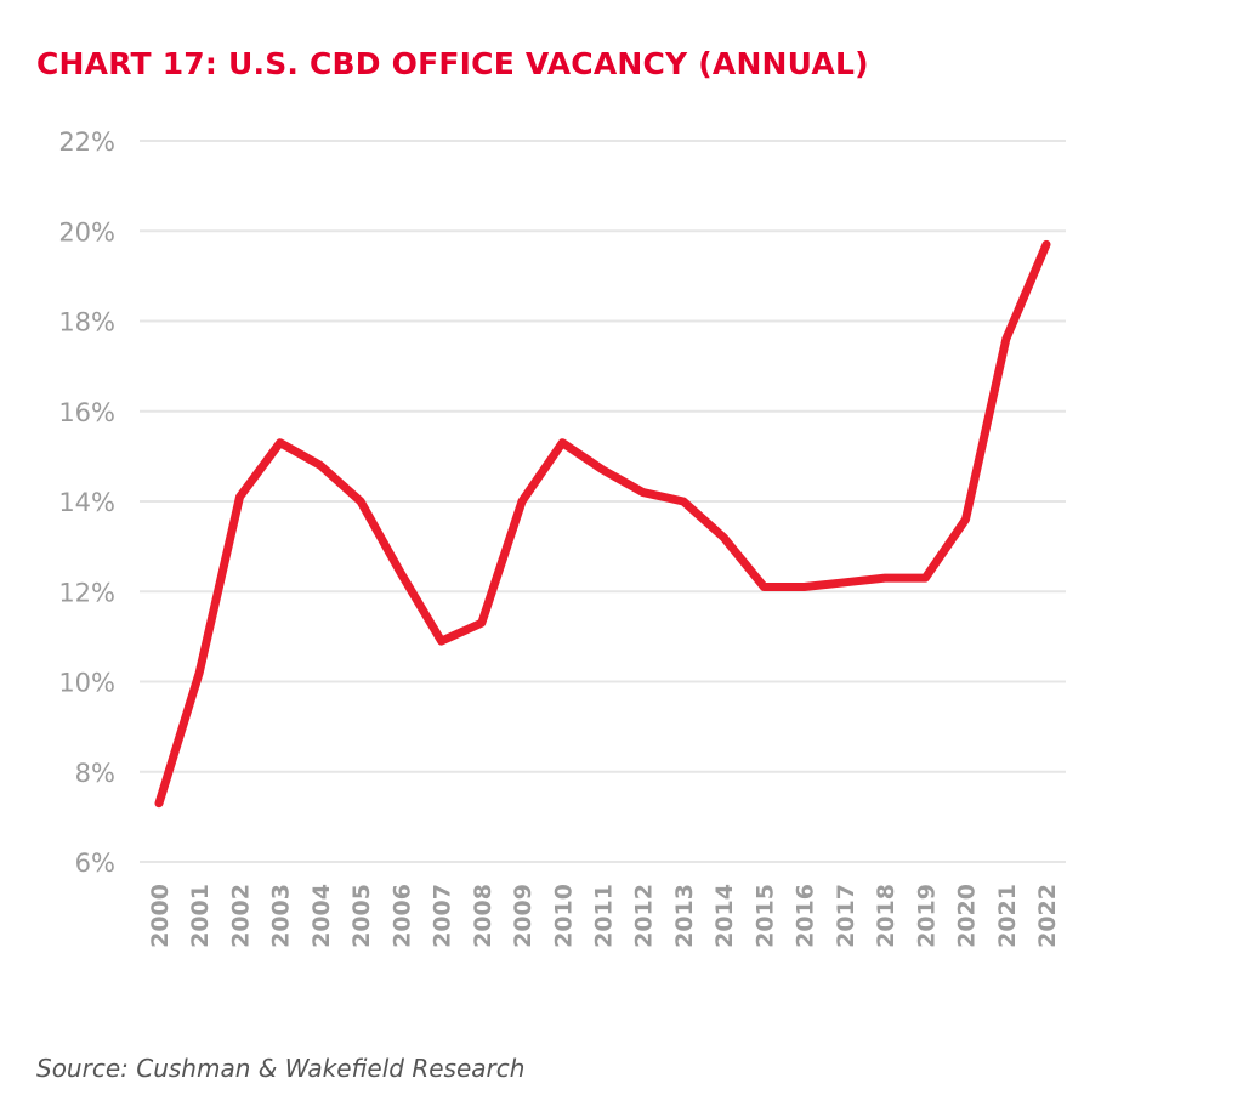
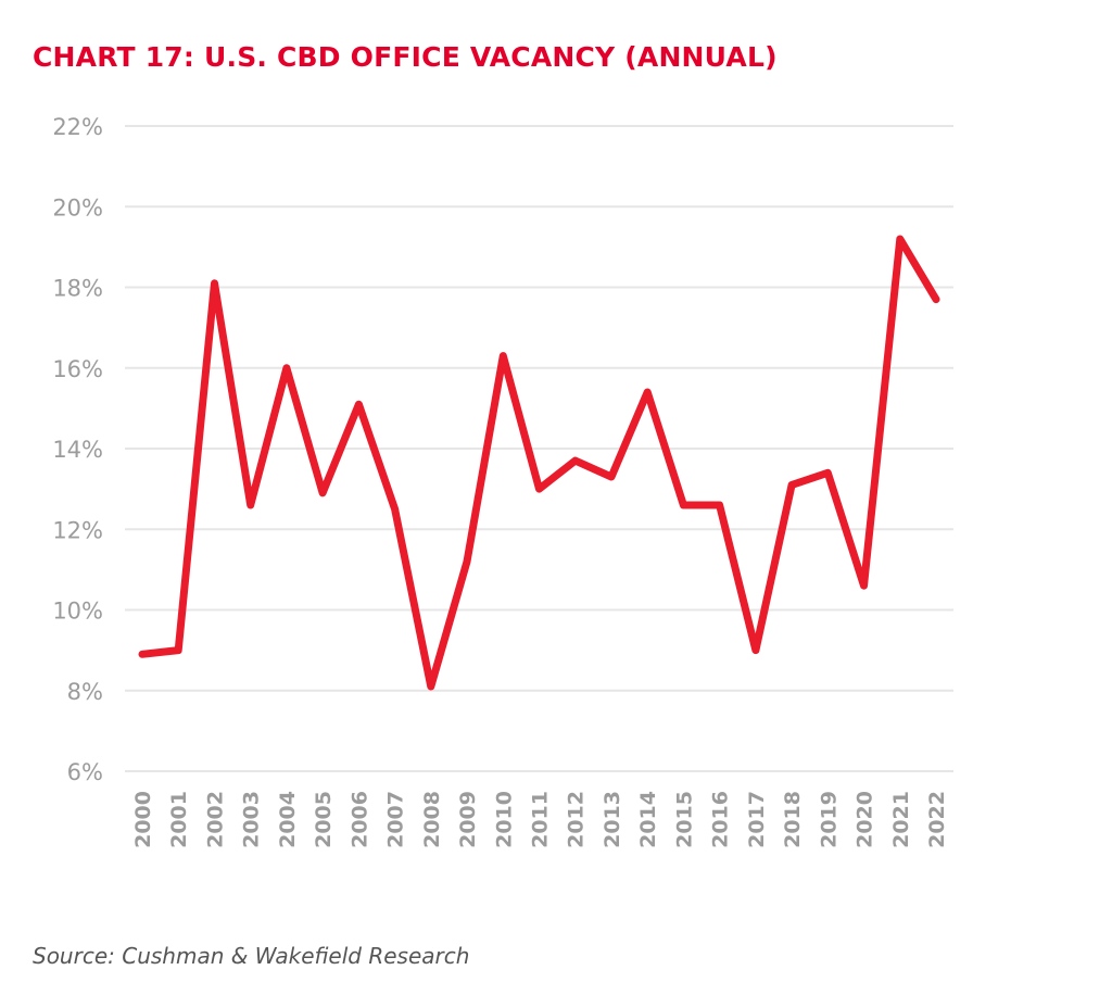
2000: 7.3% -> 8.9%
2001: 10.2% -> 9.0%
2002: 14.1% -> 18.1%
2003: 15.3% -> 12.6%
2004: 14.8% -> 16.0%
2005: 14.0% -> 12.9%
2006: 12.4% -> 15.1%
2007: 10.9% -> 12.5%
2008: 11.3% -> 8.1%
2009: 14.0% -> 11.2%
2010: 15.3% -> 16.3%
2011: 14.7% -> 13.0%
2012: 14.2% -> 13.7%
2013: 14.0% -> 13.3%
2014: 13.2% -> 15.4%
2015: 12.1% -> 12.6%
2016: 12.1% -> 12.6%
2017: 12.2% -> 9.0%
2018: 12.3% -> 13.1%
2019: 12.3% -> 13.4%
2020: 13.6% -> 10.6%
2021: 17.6% -> 19.2%
2022: 19.7% -> 17.7%
